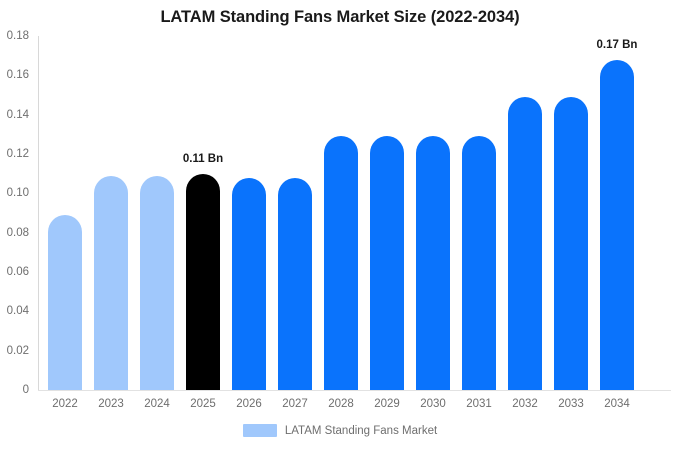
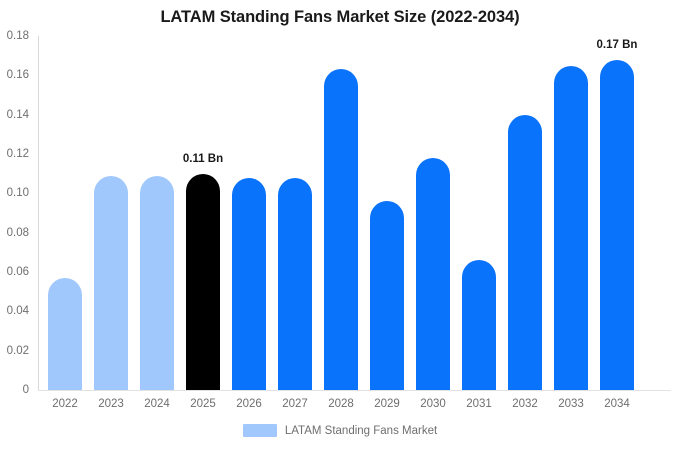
2022: 0.089 -> 0.057
2028: 0.129 -> 0.163
2029: 0.129 -> 0.096
2030: 0.129 -> 0.118
2031: 0.129 -> 0.066
2032: 0.149 -> 0.140
2033: 0.149 -> 0.165
